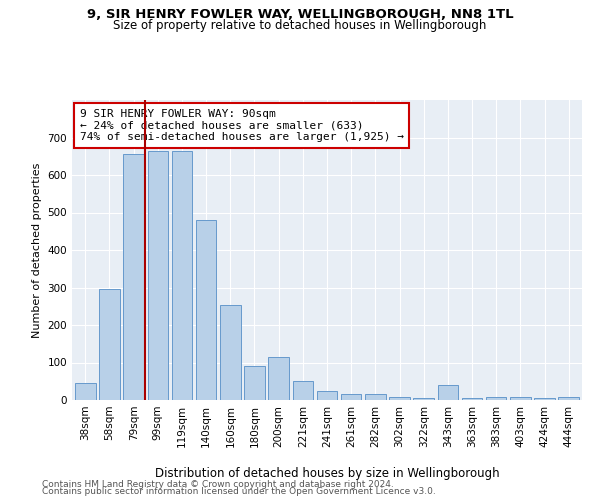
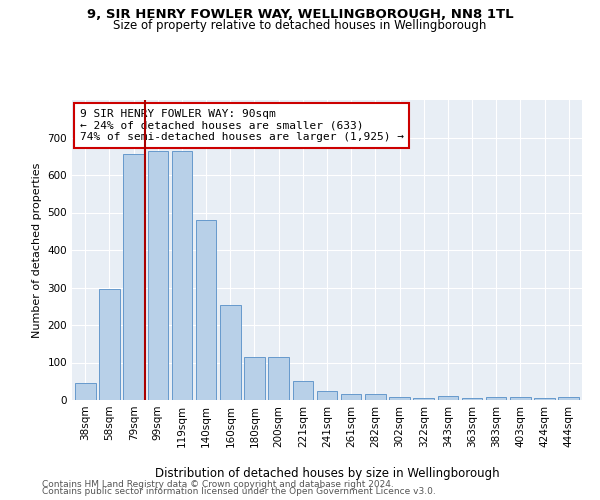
180sqm: 90 -> 115
343sqm: 40 -> 10
